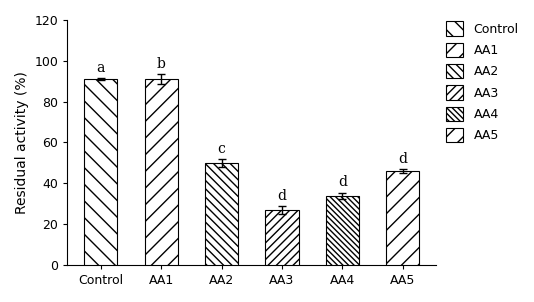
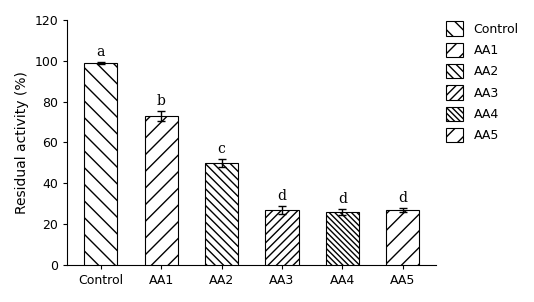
Control: 91 -> 99
AA1: 91 -> 73
AA4: 34 -> 26
AA5: 46 -> 27
